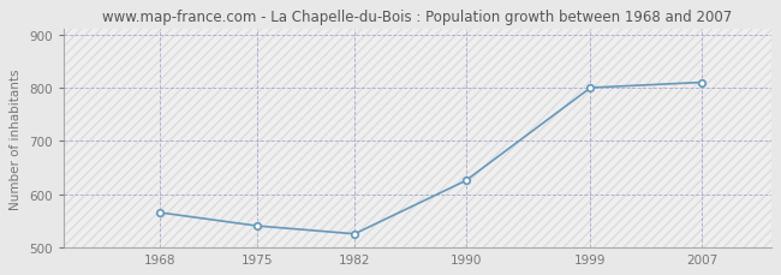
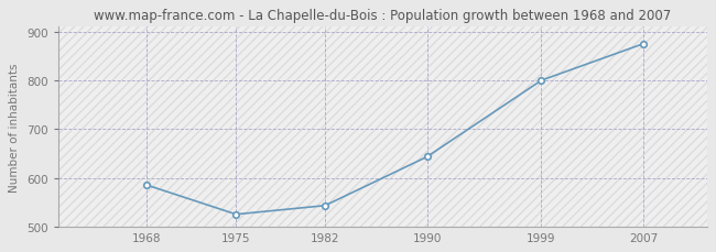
1968: 565 -> 585
1975: 540 -> 525
1982: 525 -> 543
1990: 625 -> 643
2007: 810 -> 875
